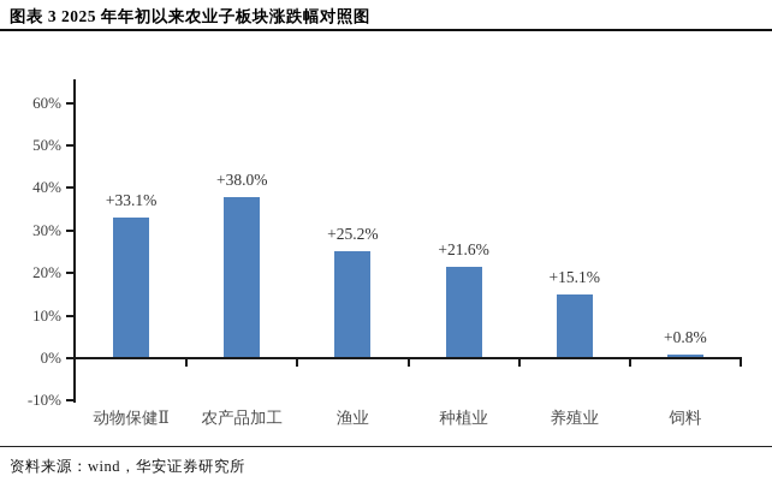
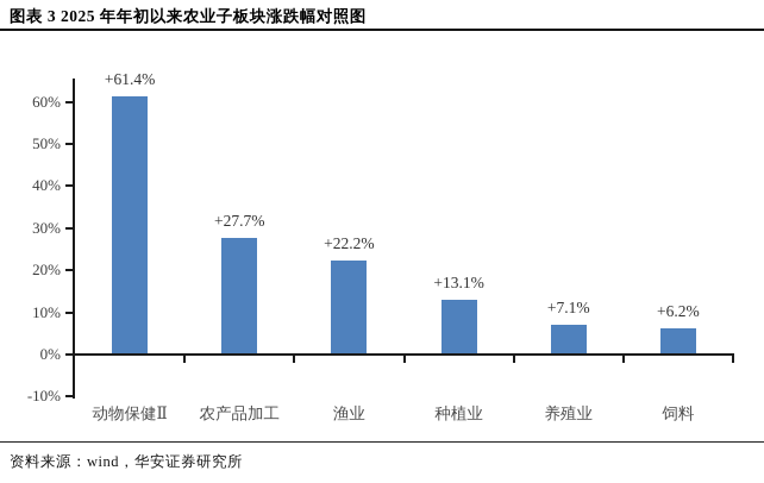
动物保健Ⅱ: +33.1% -> +61.4%
农产品加工: +38.0% -> +27.7%
渔业: +25.2% -> +22.2%
种植业: +21.6% -> +13.1%
养殖业: +15.1% -> +7.1%
饲料: +0.8% -> +6.2%
